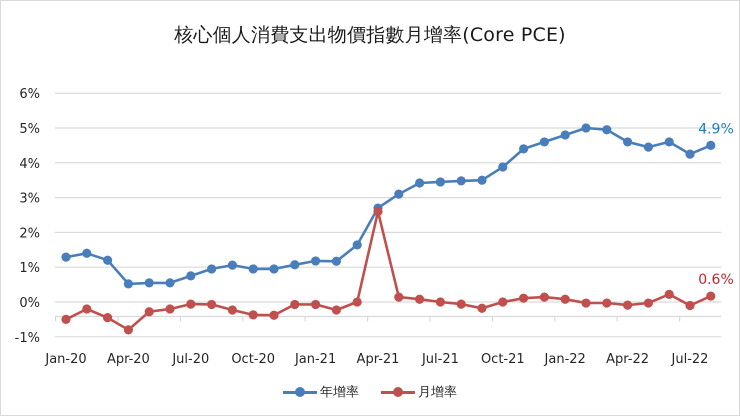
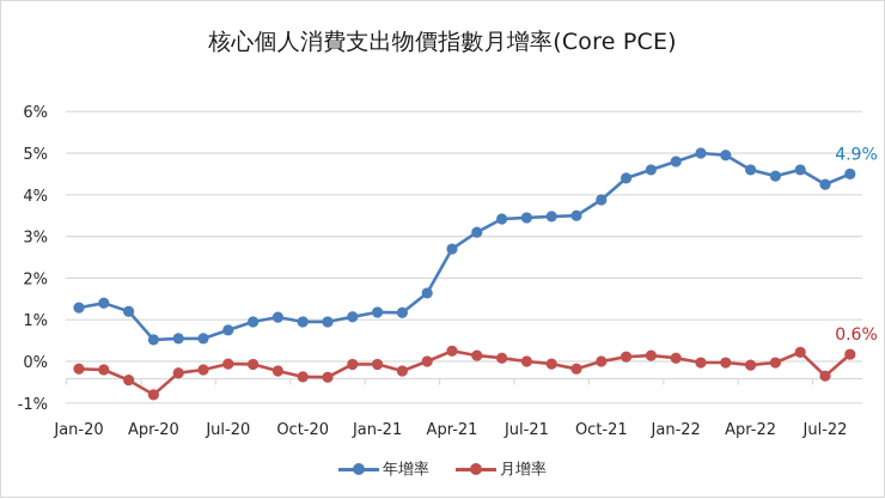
月增率/Jan-20: -0.5% -> -0.2%
月增率/Apr-21: 2.6% -> 0.2%
月增率/Jul-22: -0.1% -> -0.3%
